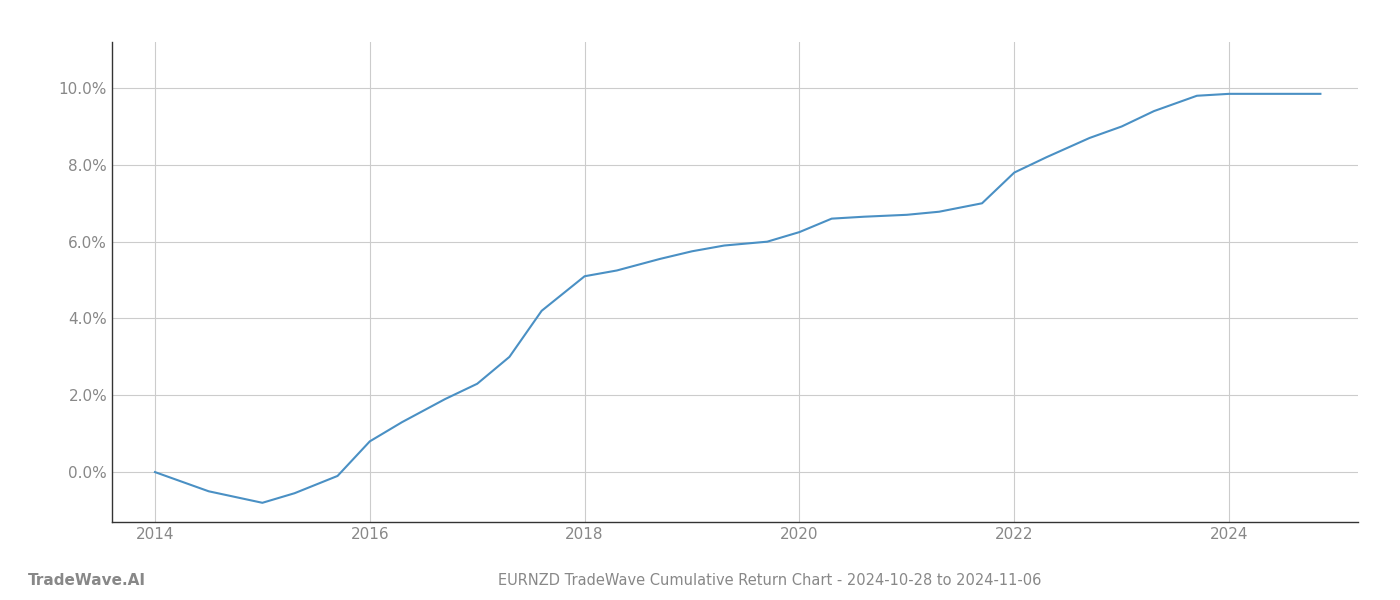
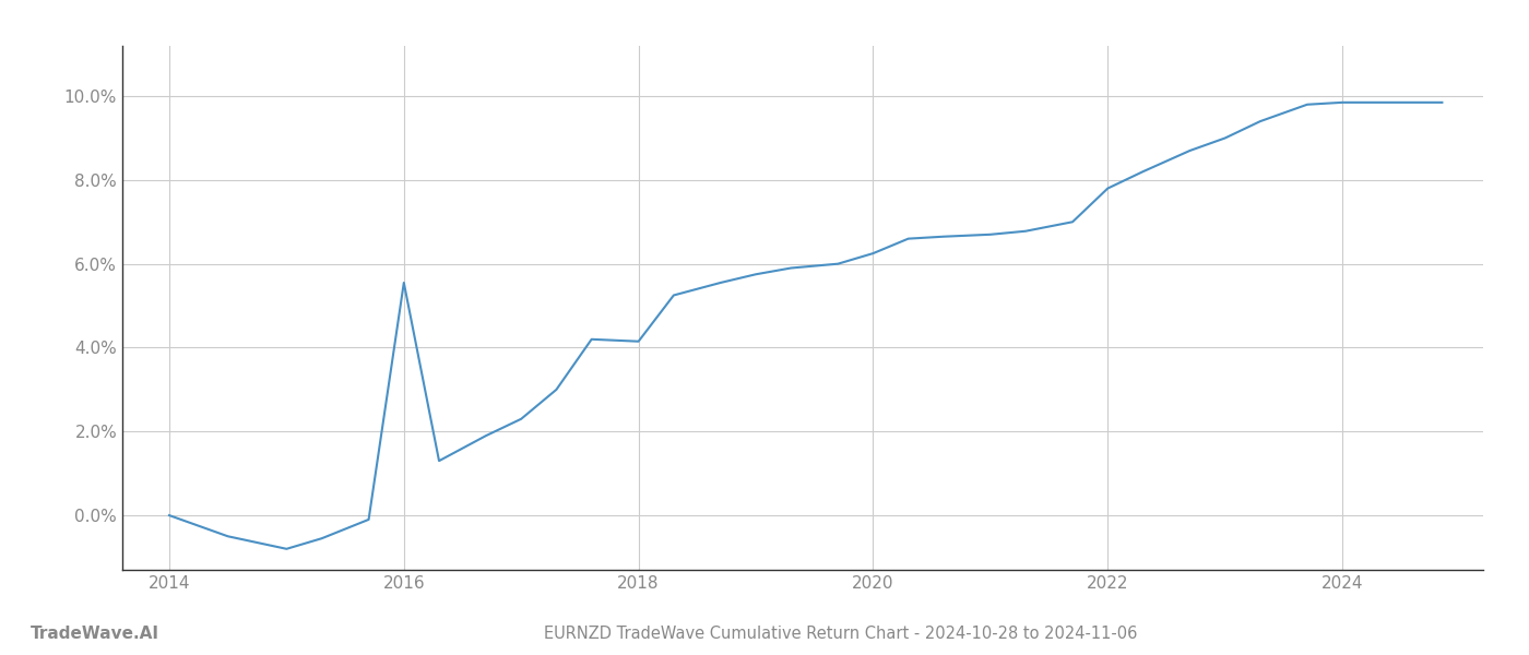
2016: 0.80% -> 5.55%
2018: 5.10% -> 4.15%
